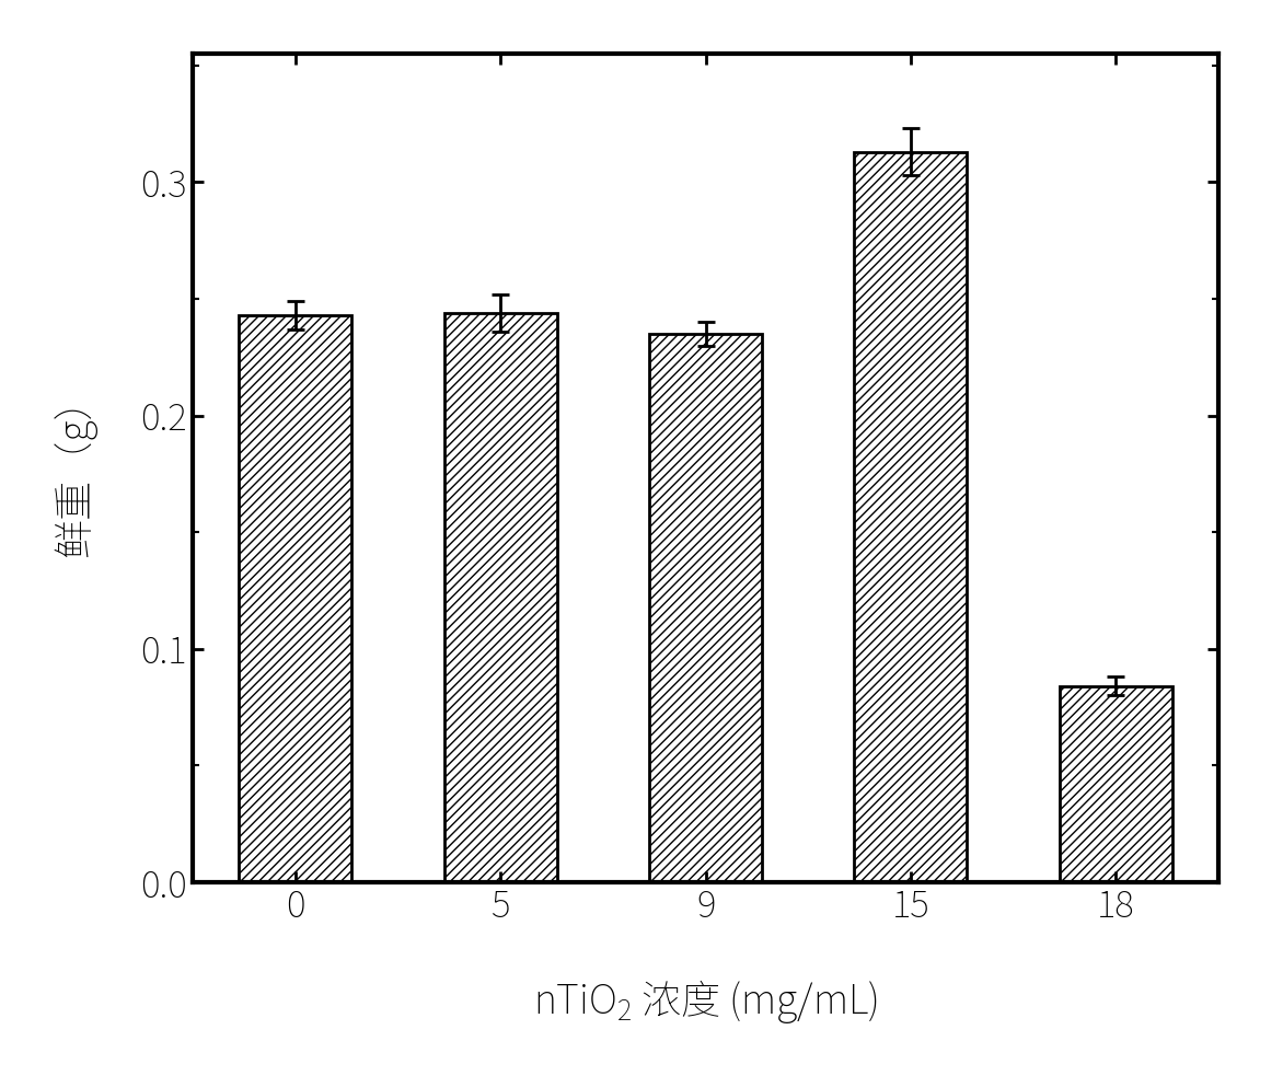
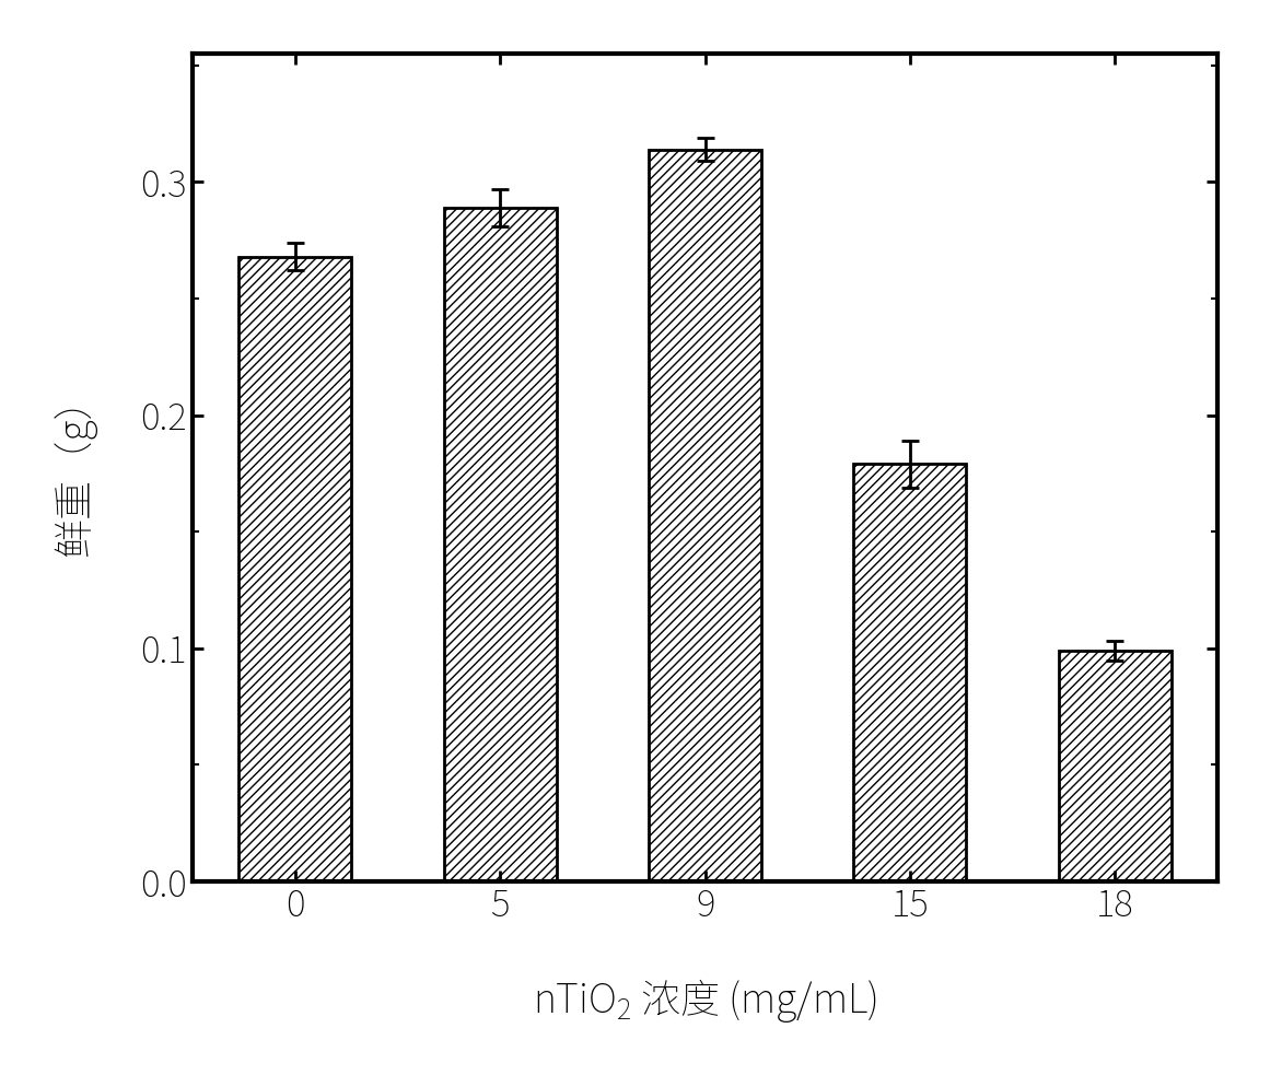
0: 0.243 -> 0.268
5: 0.244 -> 0.289
9: 0.235 -> 0.314
15: 0.313 -> 0.179
18: 0.084 -> 0.099
